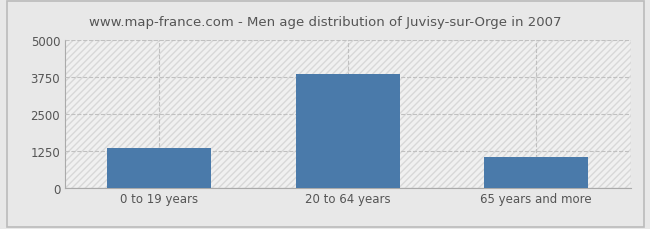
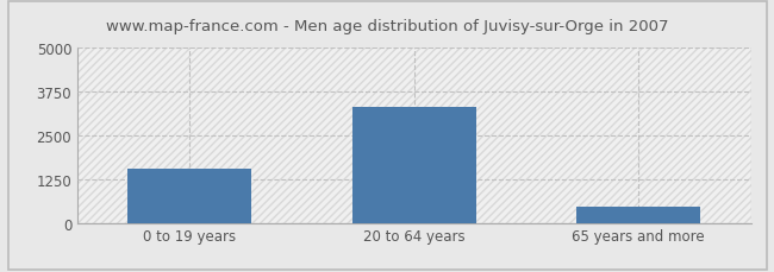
0 to 19 years: 1350 -> 1550
20 to 64 years: 3870 -> 3300
65 years and more: 1050 -> 450
